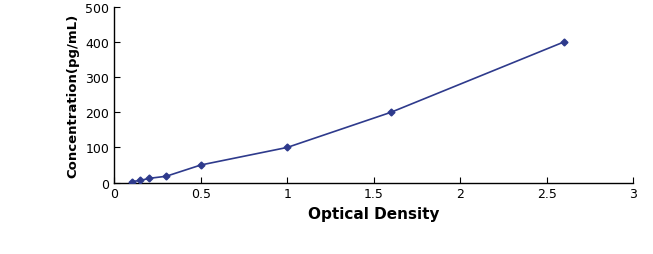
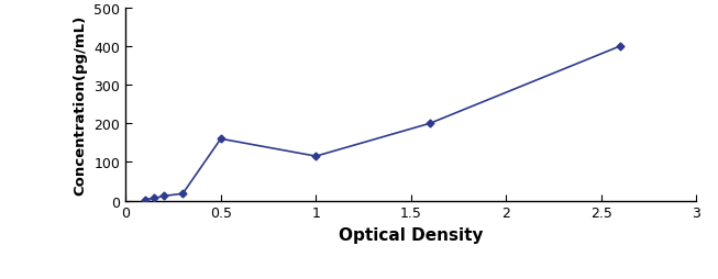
0.5: 50 -> 160
1: 100 -> 115
